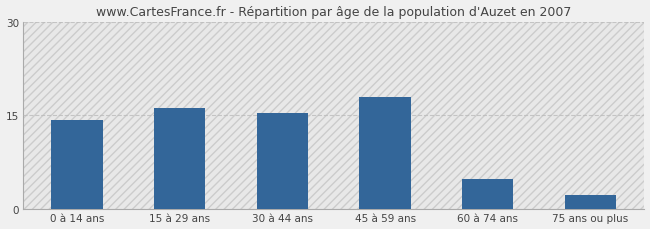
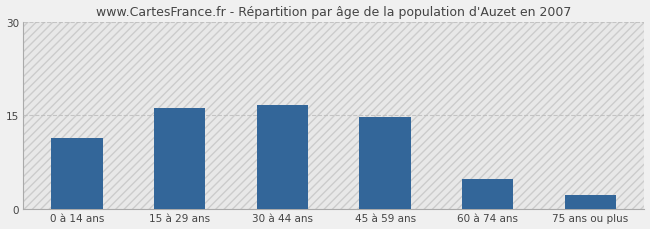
0 à 14 ans: 14.3 -> 11.4
30 à 44 ans: 15.4 -> 16.6
45 à 59 ans: 18.0 -> 14.8
